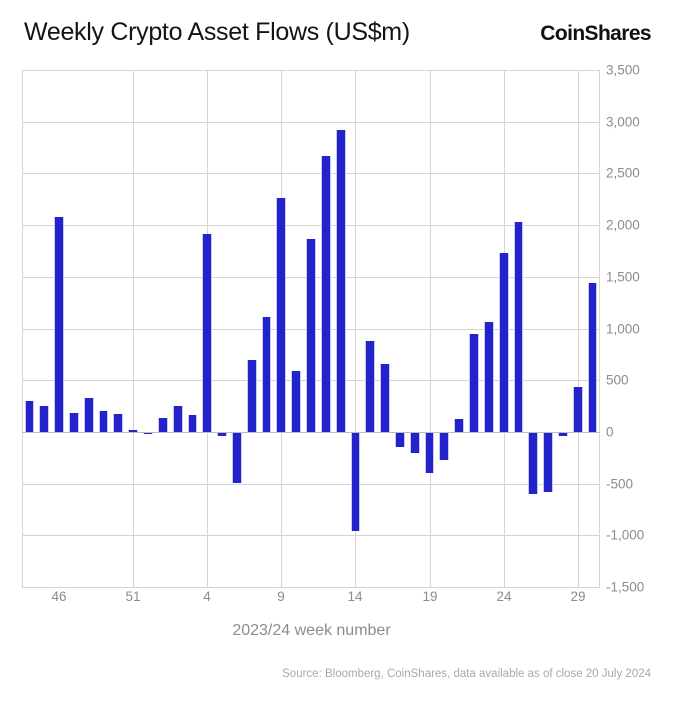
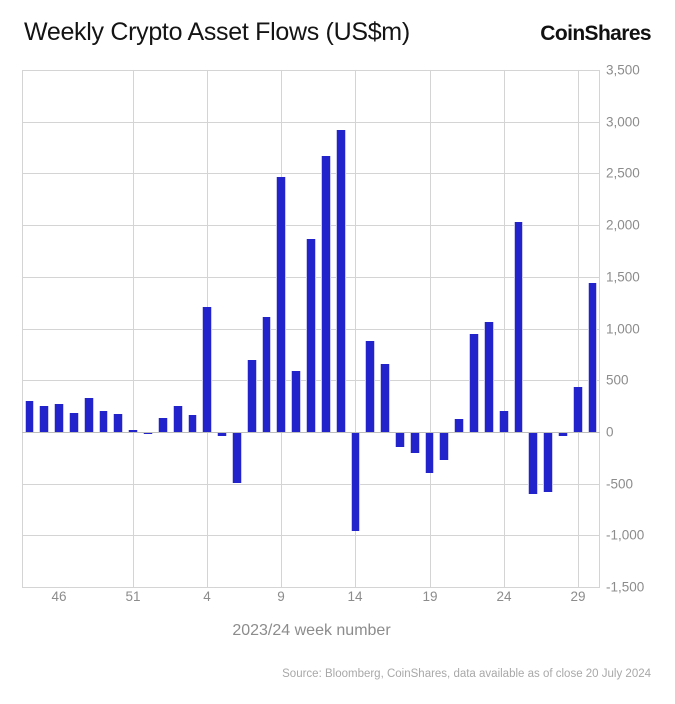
46: 2080 -> 270
4: 1910 -> 1210
9: 2260 -> 2470
24: 1730 -> 200
